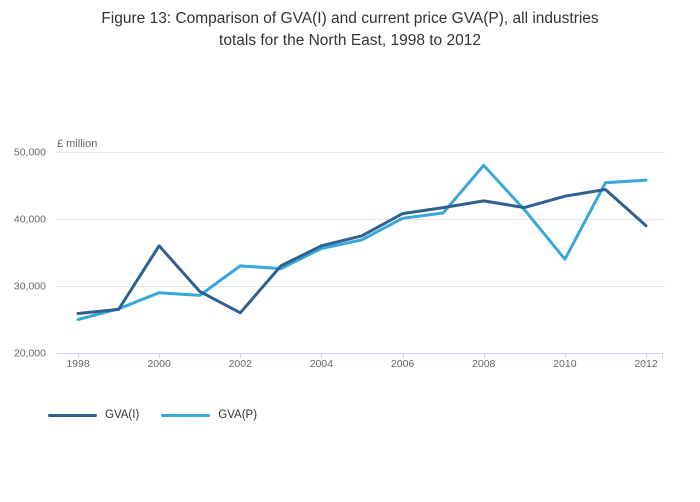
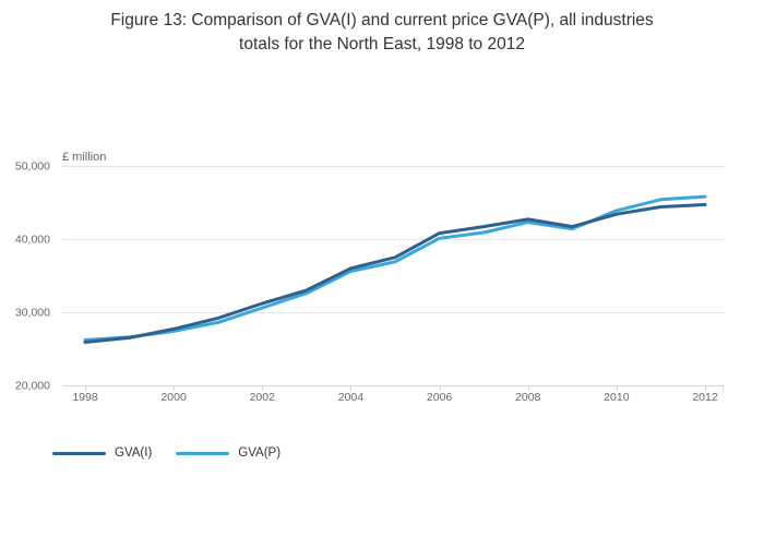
GVA(P)/1998: 25000 -> 26000
GVA(I)/2000: 36000 -> 28000
GVA(P)/2000: 29000 -> 27000
GVA(I)/2002: 26000 -> 31000
GVA(P)/2002: 33000 -> 31000
GVA(P)/2008: 48000 -> 42000
GVA(P)/2010: 34000 -> 44000
GVA(I)/2012: 39000 -> 45000
